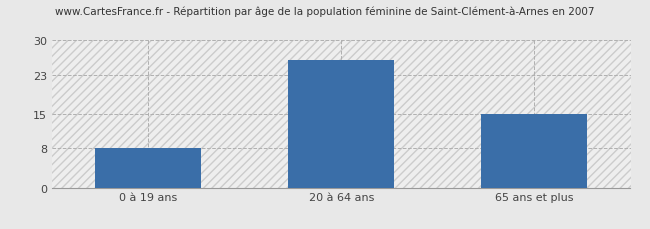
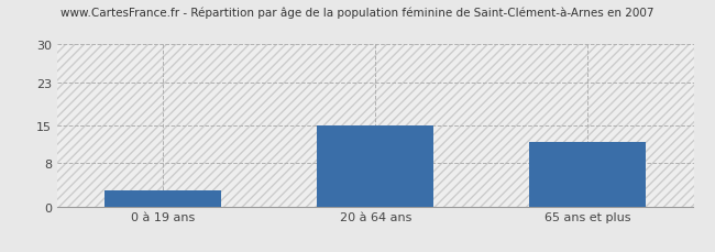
0 à 19 ans: 8 -> 3
20 à 64 ans: 26 -> 15
65 ans et plus: 15 -> 12
